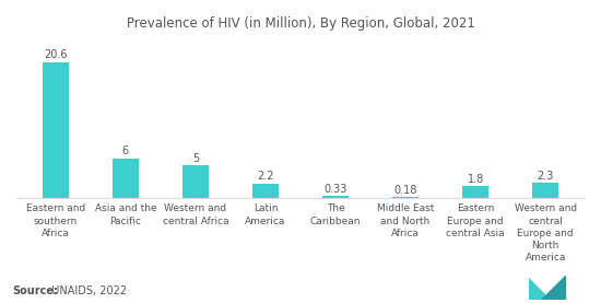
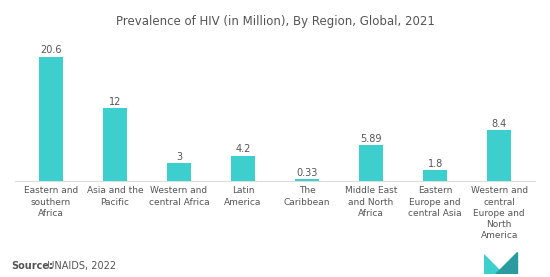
Asia and the Pacific: 6 -> 12
Western and central Africa: 5 -> 3
Latin America: 2.2 -> 4.2
Middle East and North Africa: 0.18 -> 5.89
Western and central Europe and North America: 2.3 -> 8.4
